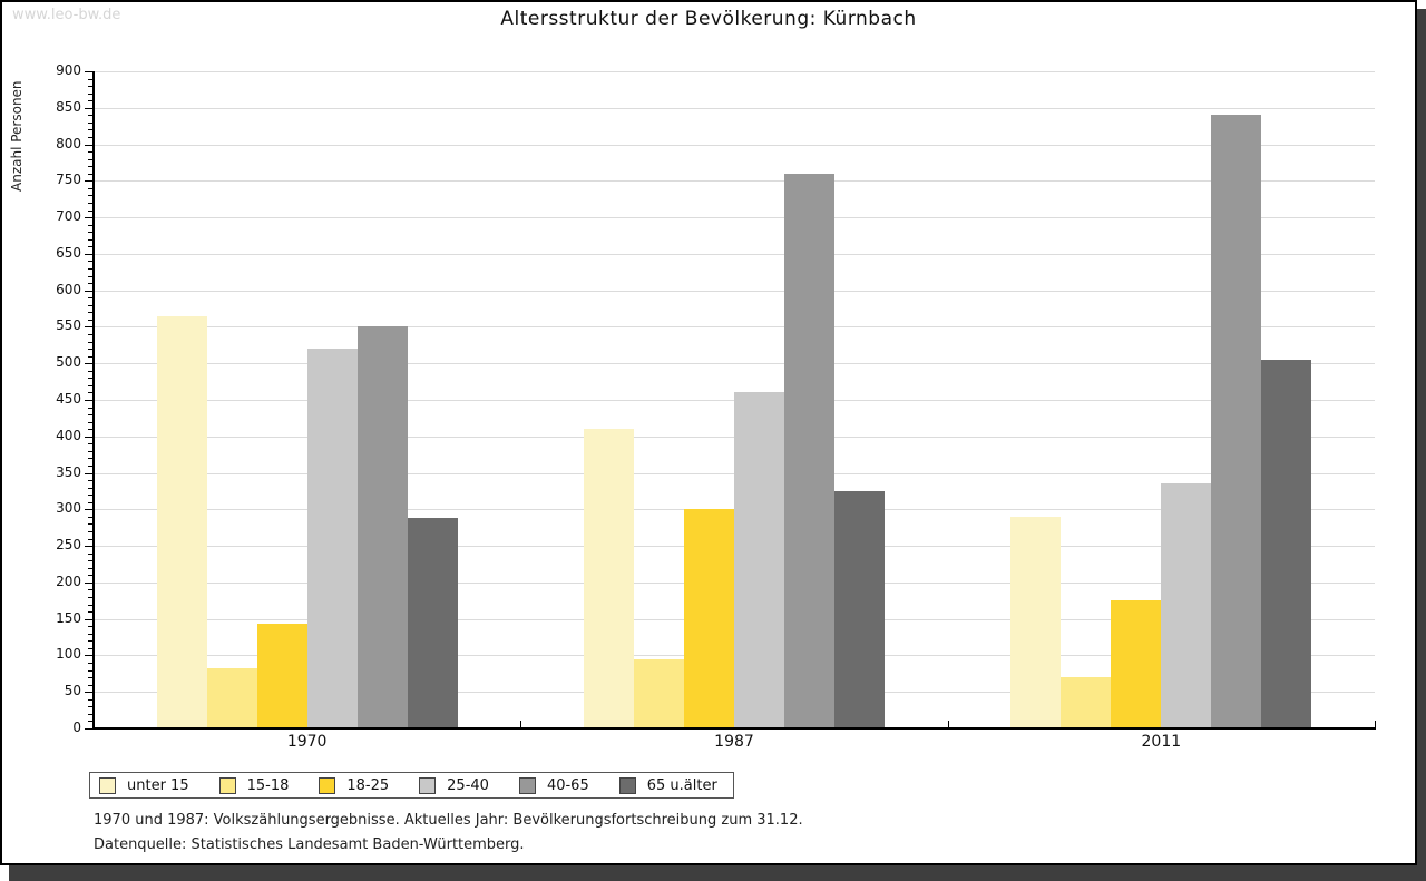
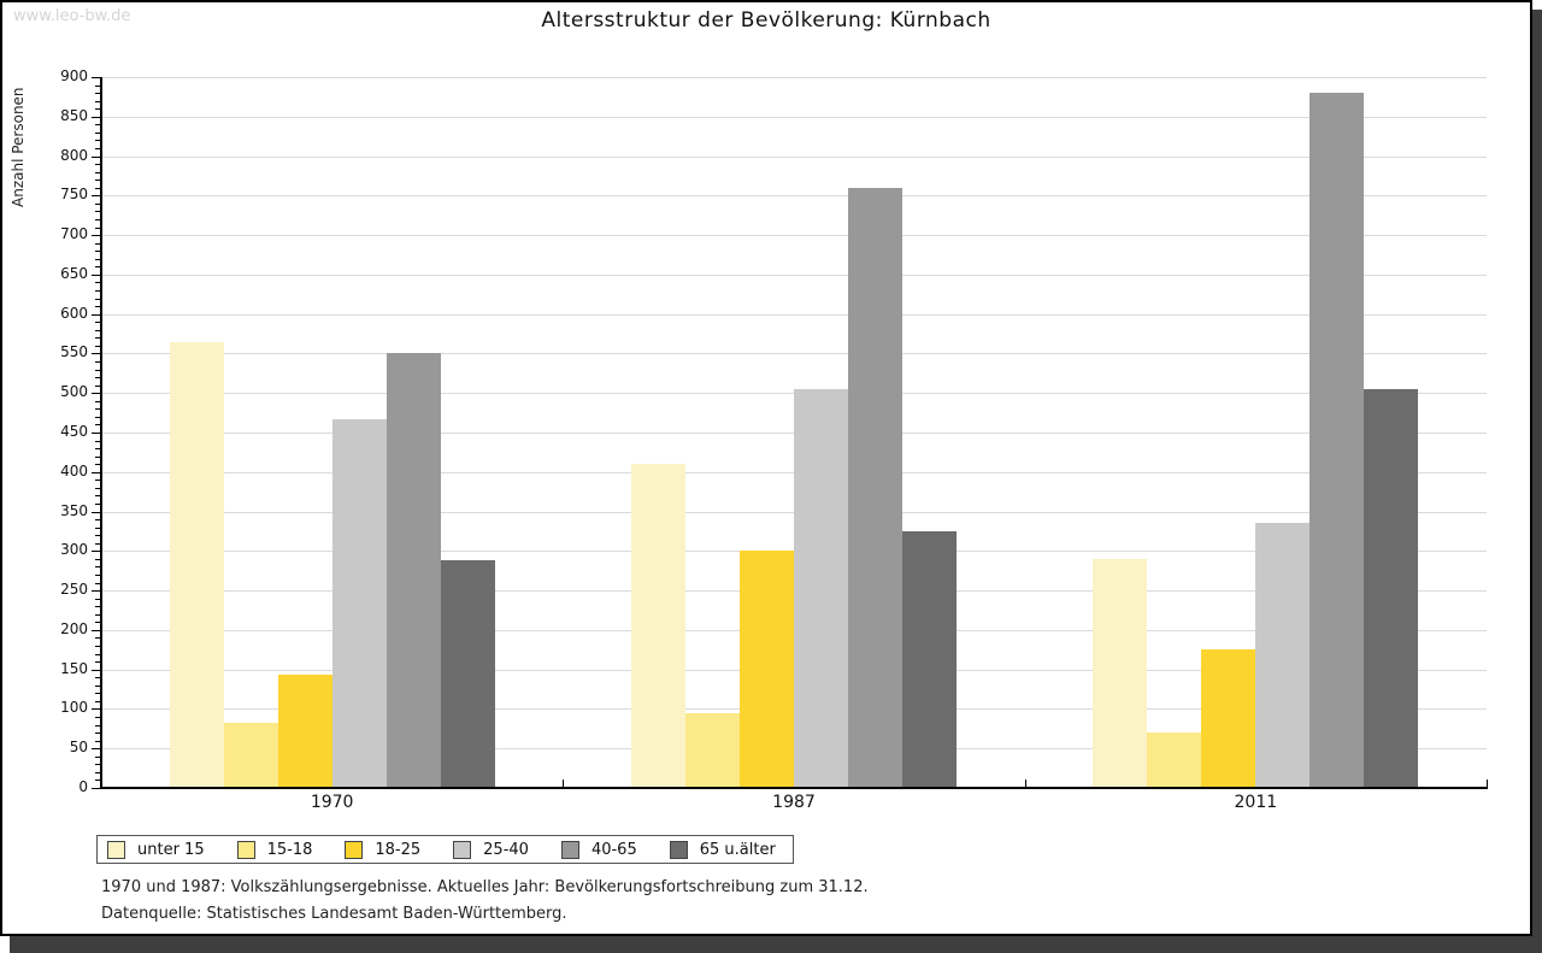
25-40/1970: 520 -> 470
25-40/1987: 460 -> 500
40-65/2011: 840 -> 880
